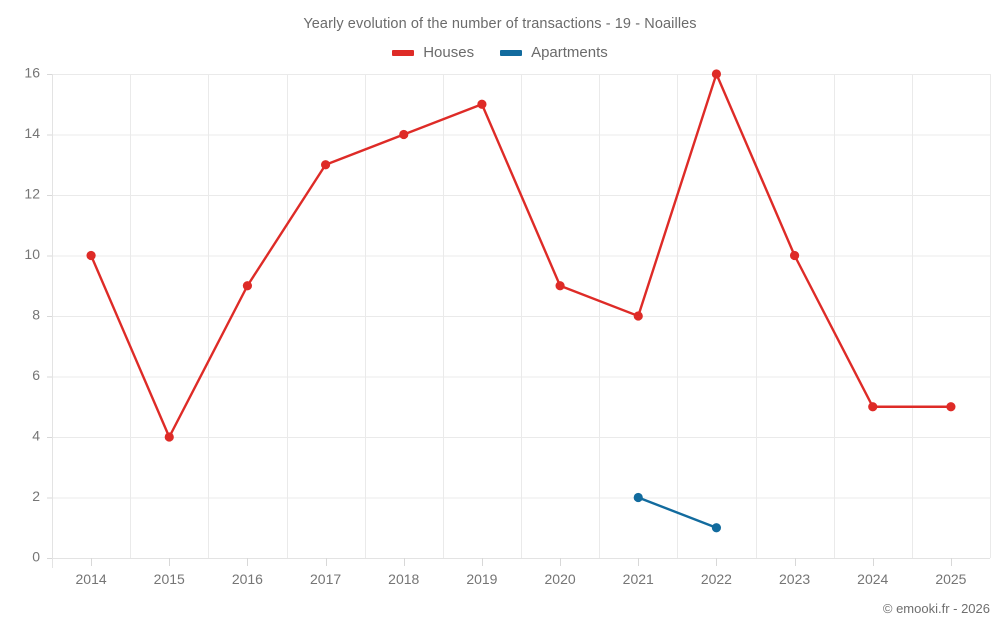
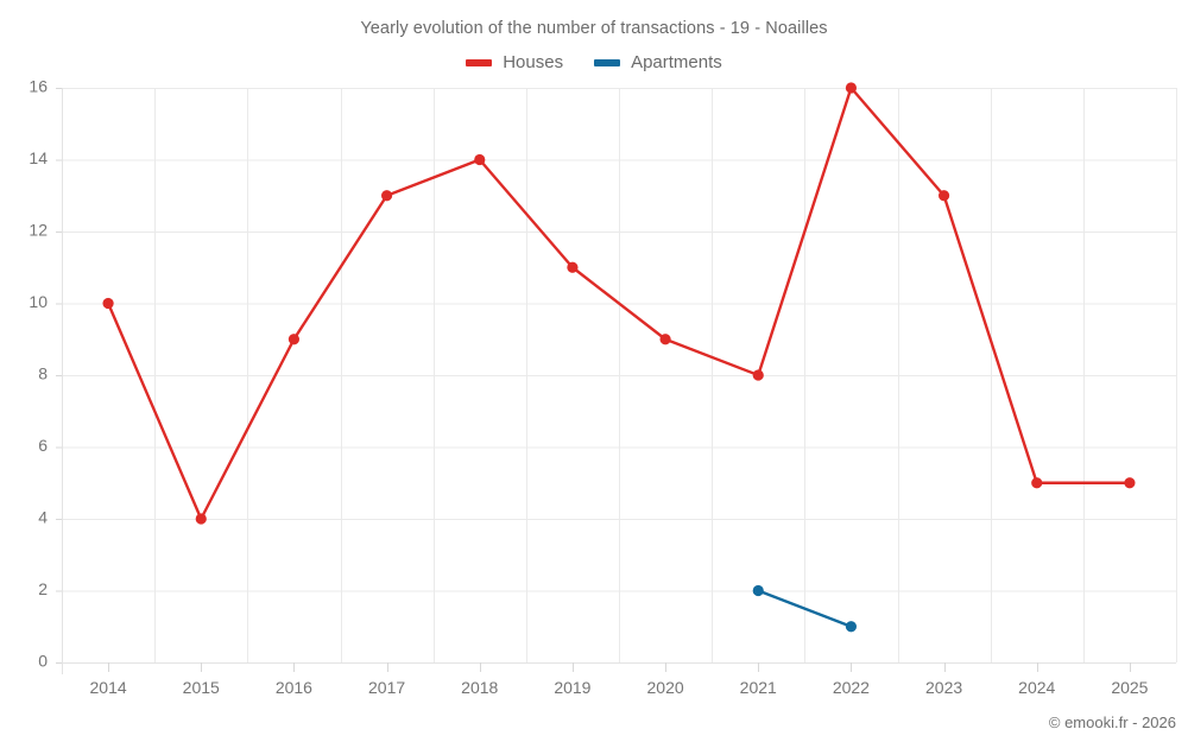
Houses/2019: 15 -> 11
Houses/2023: 10 -> 13
